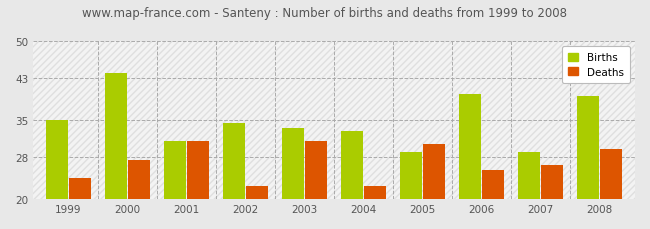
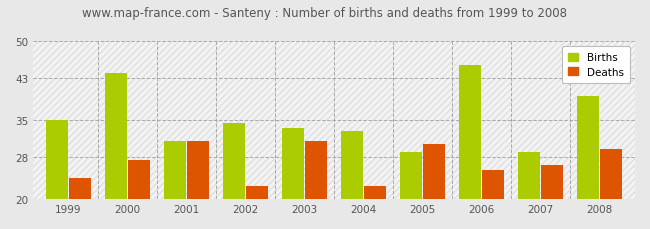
Births/2006: 40.0 -> 45.5
